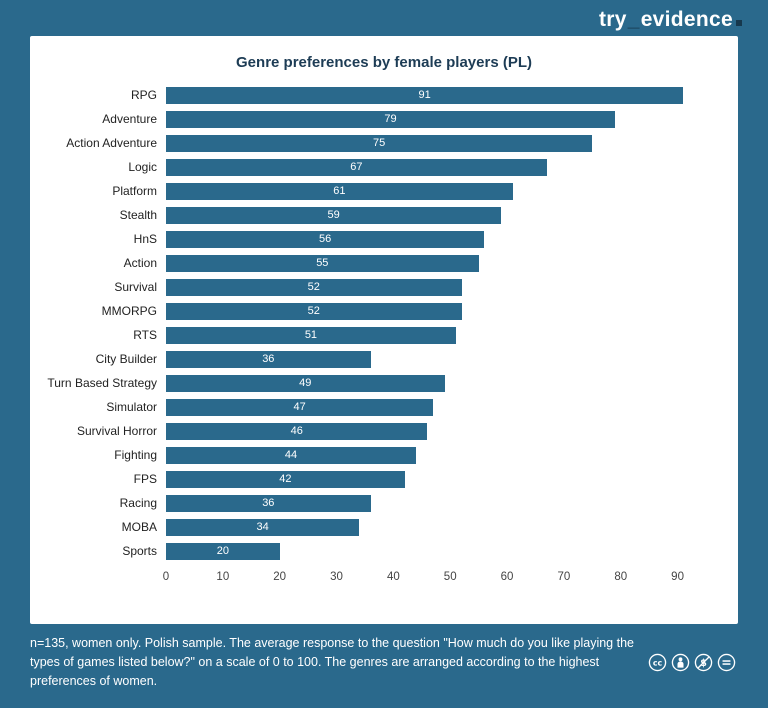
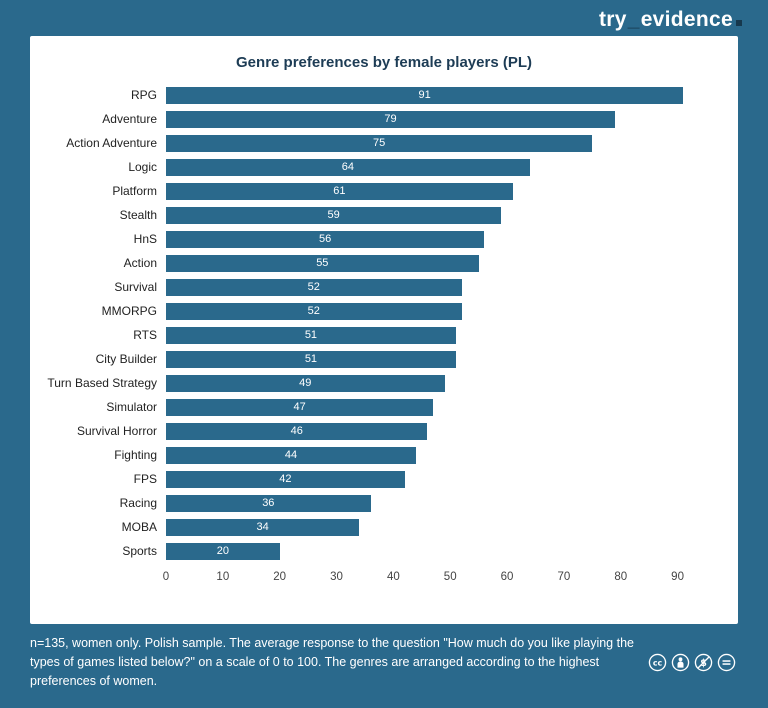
Logic: 67 -> 64
City Builder: 36 -> 51
